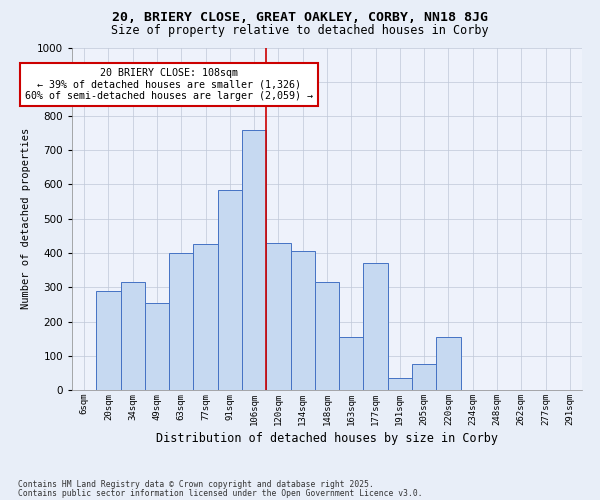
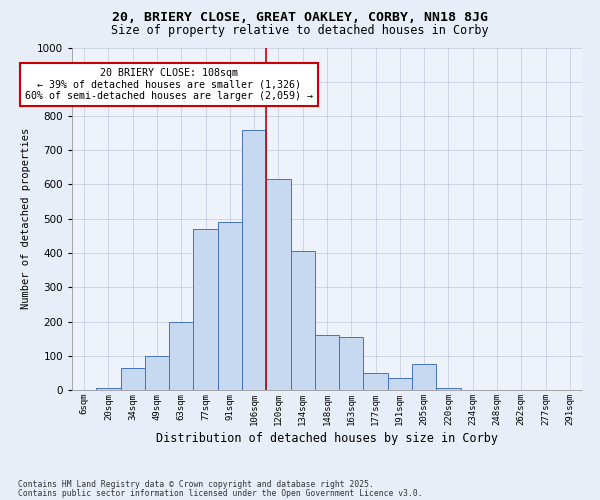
20sqm: 290 -> 5
34sqm: 315 -> 65
49sqm: 255 -> 100
63sqm: 400 -> 200
77sqm: 425 -> 470
91sqm: 585 -> 490
120sqm: 430 -> 615
148sqm: 315 -> 160
177sqm: 370 -> 50
220sqm: 155 -> 5
